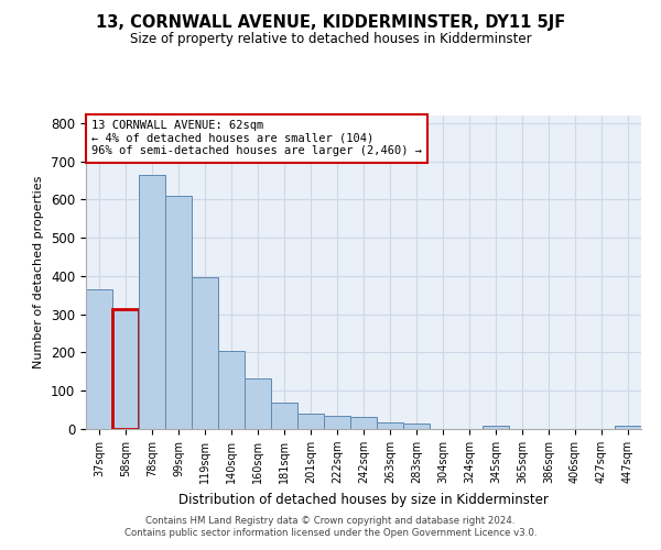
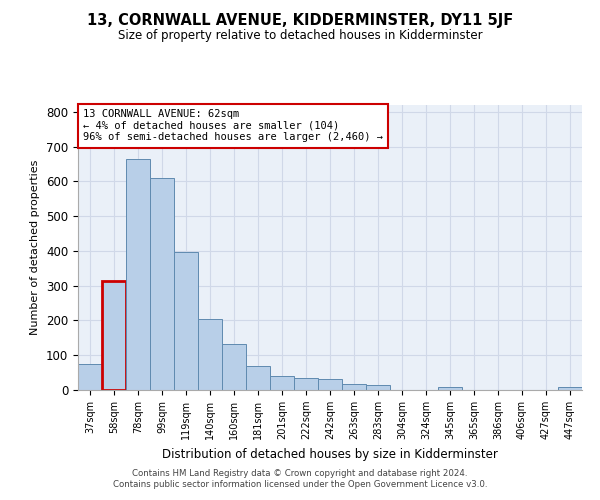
37sqm: 365 -> 75
